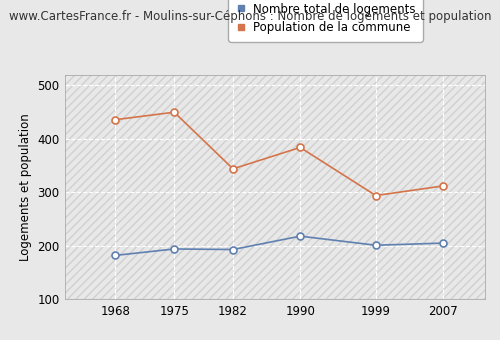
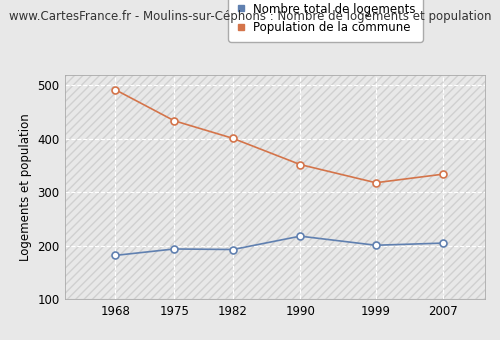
Population de la commune/1968: 436 -> 492
Population de la commune/1975: 450 -> 434
Population de la commune/1982: 344 -> 401
Population de la commune/1990: 384 -> 352
Population de la commune/1999: 294 -> 318
Population de la commune/2007: 312 -> 334
